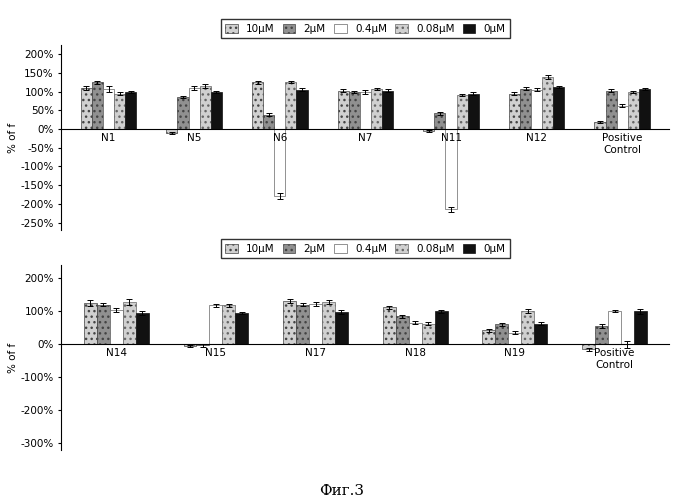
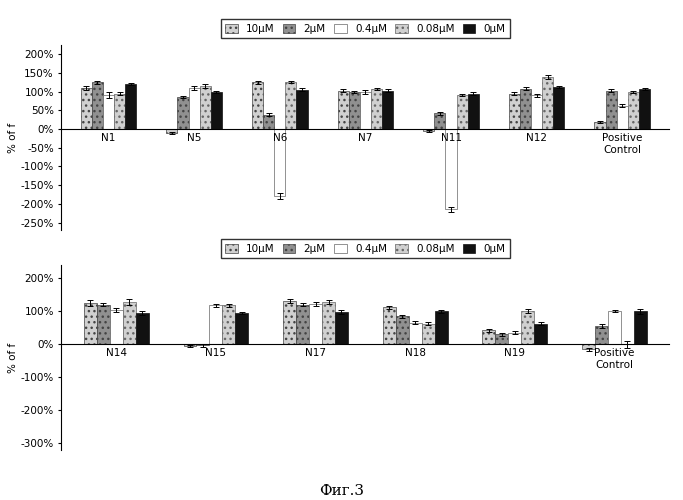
0.4μM/N1: 108% -> 90%
0μM/N1: 100% -> 120%
0.4μM/N12: 105% -> 90%
2μM/N19: 60% -> 30%
